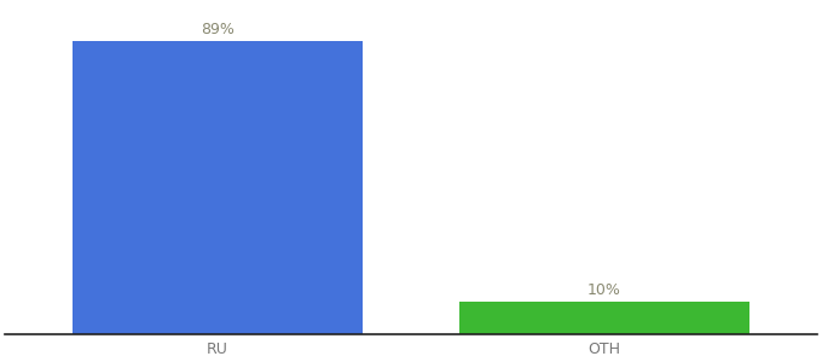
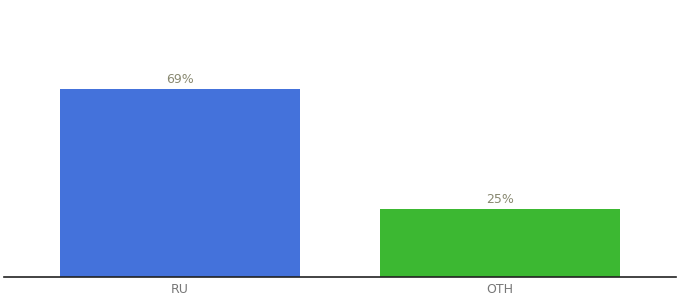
RU: 89% -> 69%
OTH: 10% -> 25%
